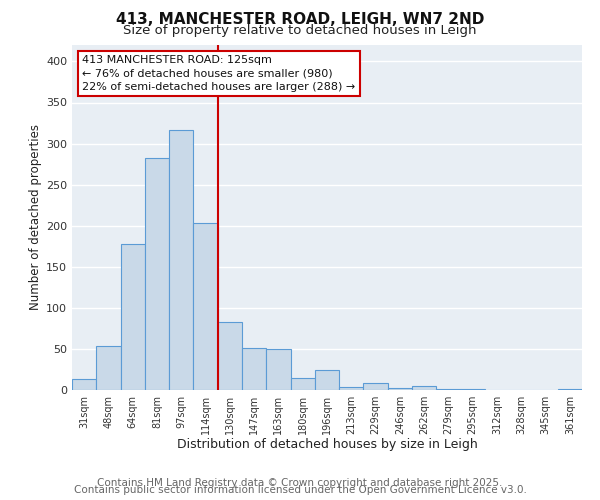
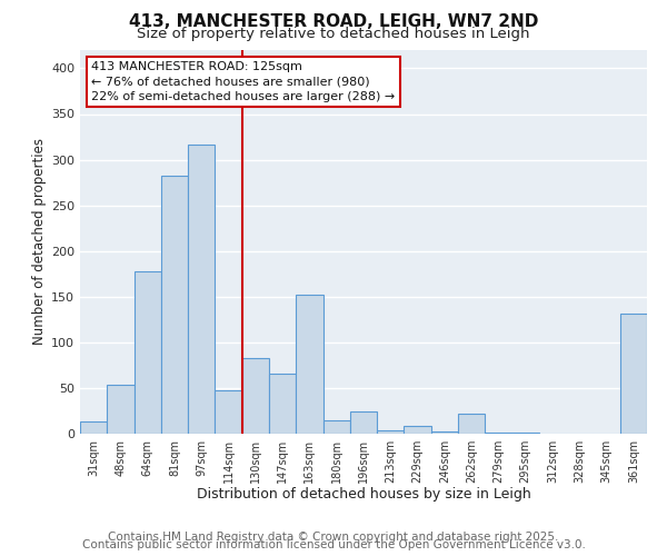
114sqm: 203 -> 48
147sqm: 51 -> 66
163sqm: 50 -> 152
262sqm: 5 -> 22
361sqm: 1 -> 132
